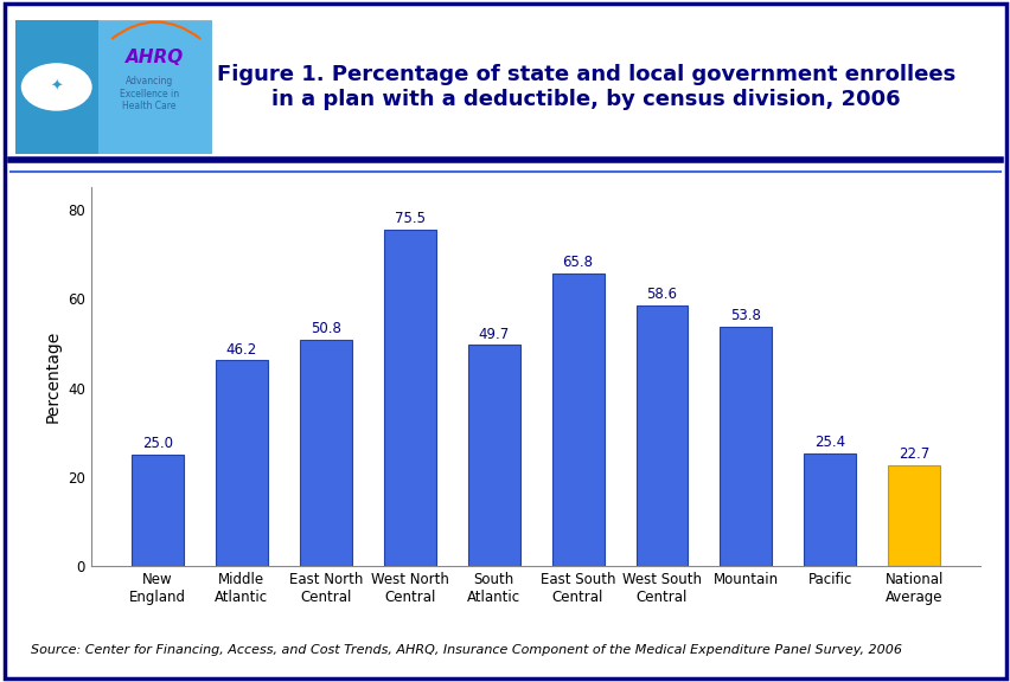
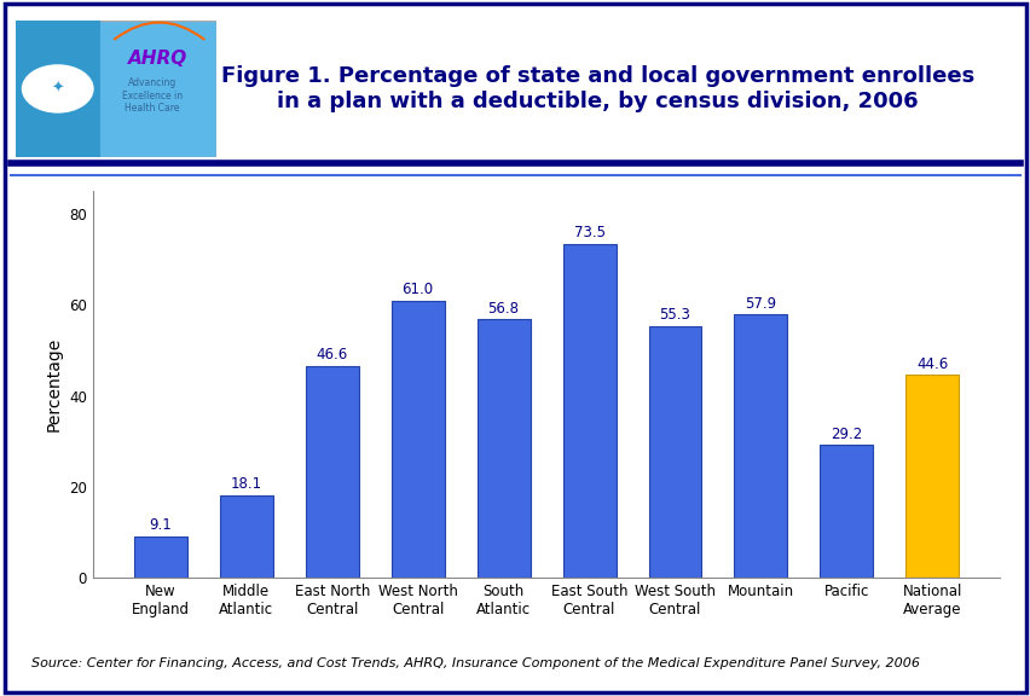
New England: 25.0 -> 9.1
Middle Atlantic: 46.2 -> 18.1
East North Central: 50.8 -> 46.6
West North Central: 75.5 -> 61.0
South Atlantic: 49.7 -> 56.8
East South Central: 65.8 -> 73.5
West South Central: 58.6 -> 55.3
Mountain: 53.8 -> 57.9
Pacific: 25.4 -> 29.2
National Average: 22.7 -> 44.6
